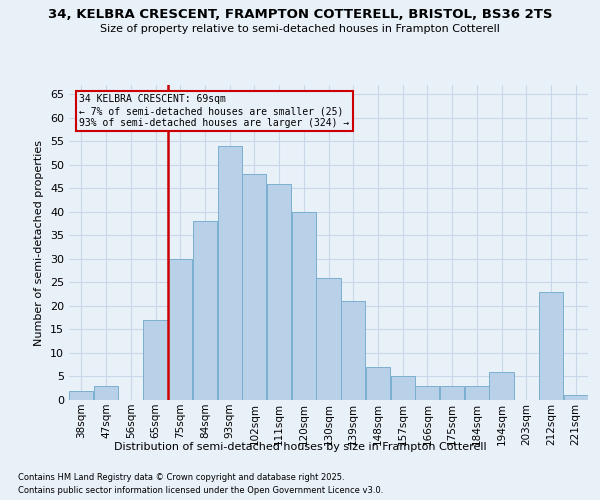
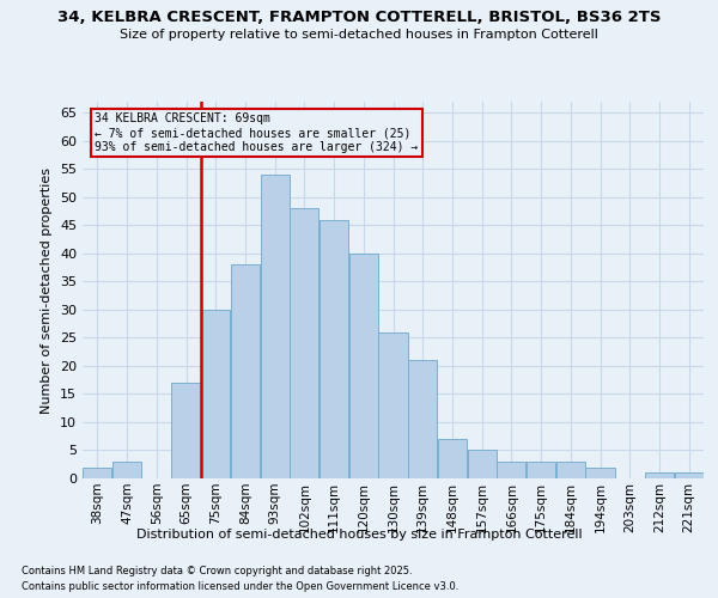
194sqm: 6 -> 2
212sqm: 23 -> 1
